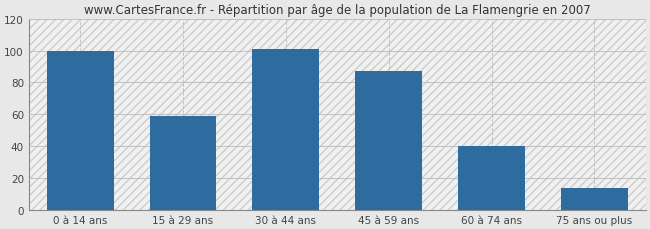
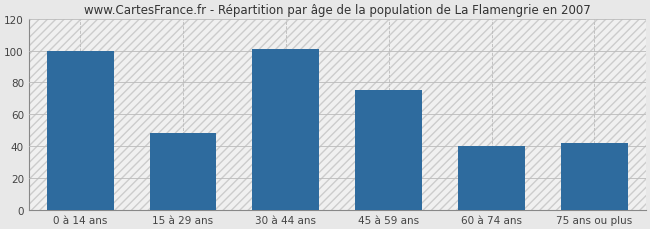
15 à 29 ans: 59 -> 48
45 à 59 ans: 87 -> 75
75 ans ou plus: 14 -> 42
